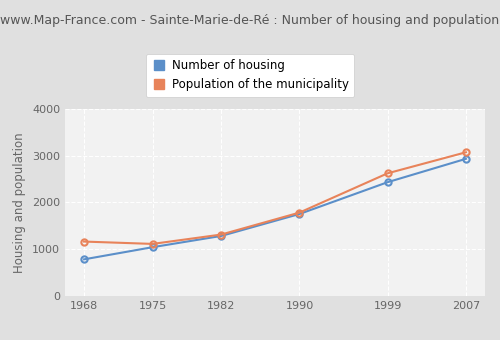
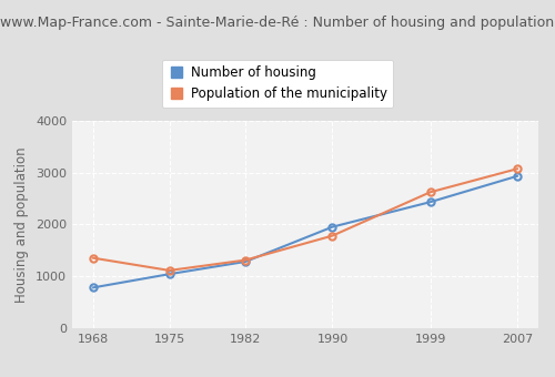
Population of the municipality/1968: 1160 -> 1350
Number of housing/1990: 1750 -> 1950
